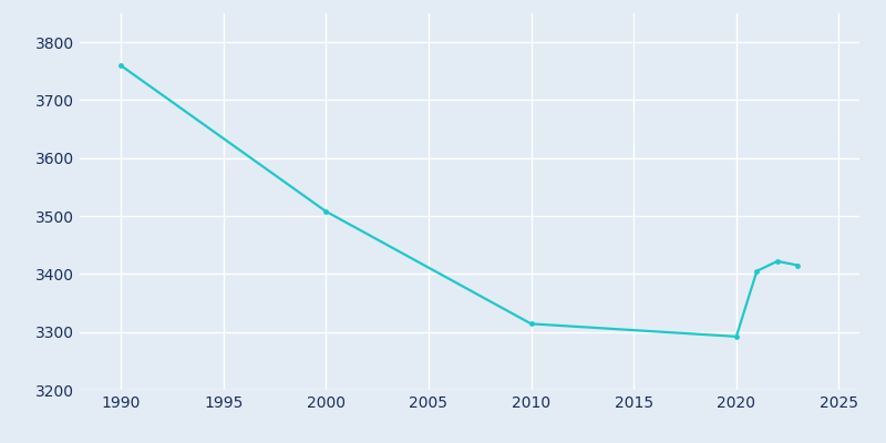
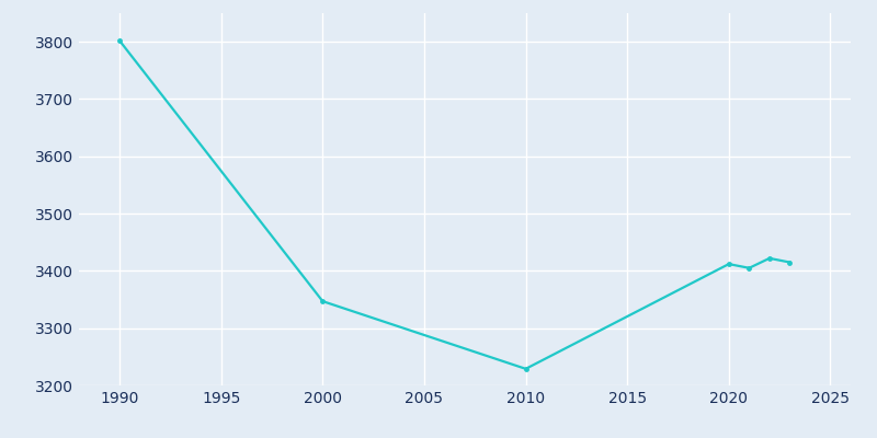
1990: 3760 -> 3802
2000: 3508 -> 3347
2010: 3314 -> 3229
2020: 3292 -> 3412
